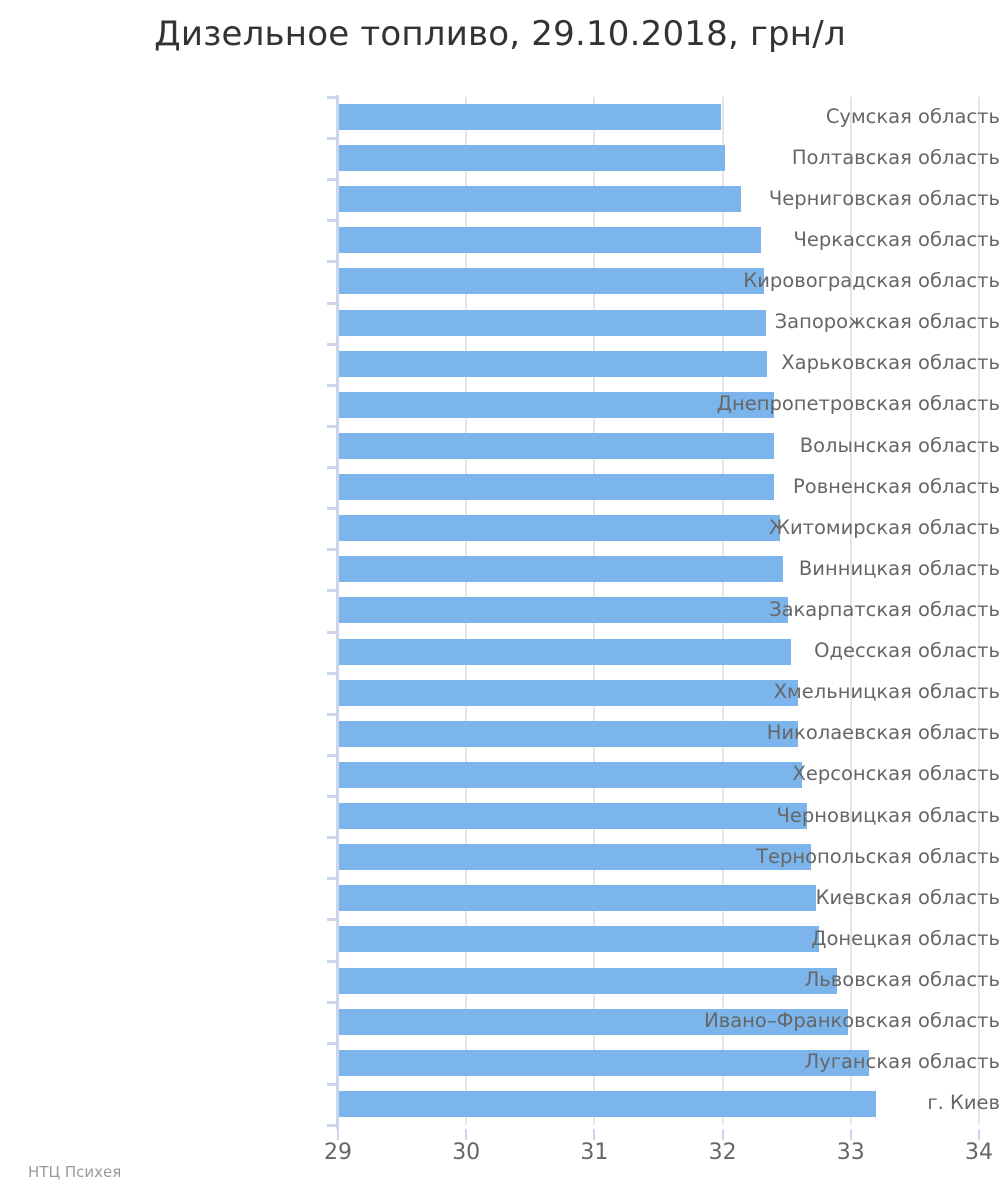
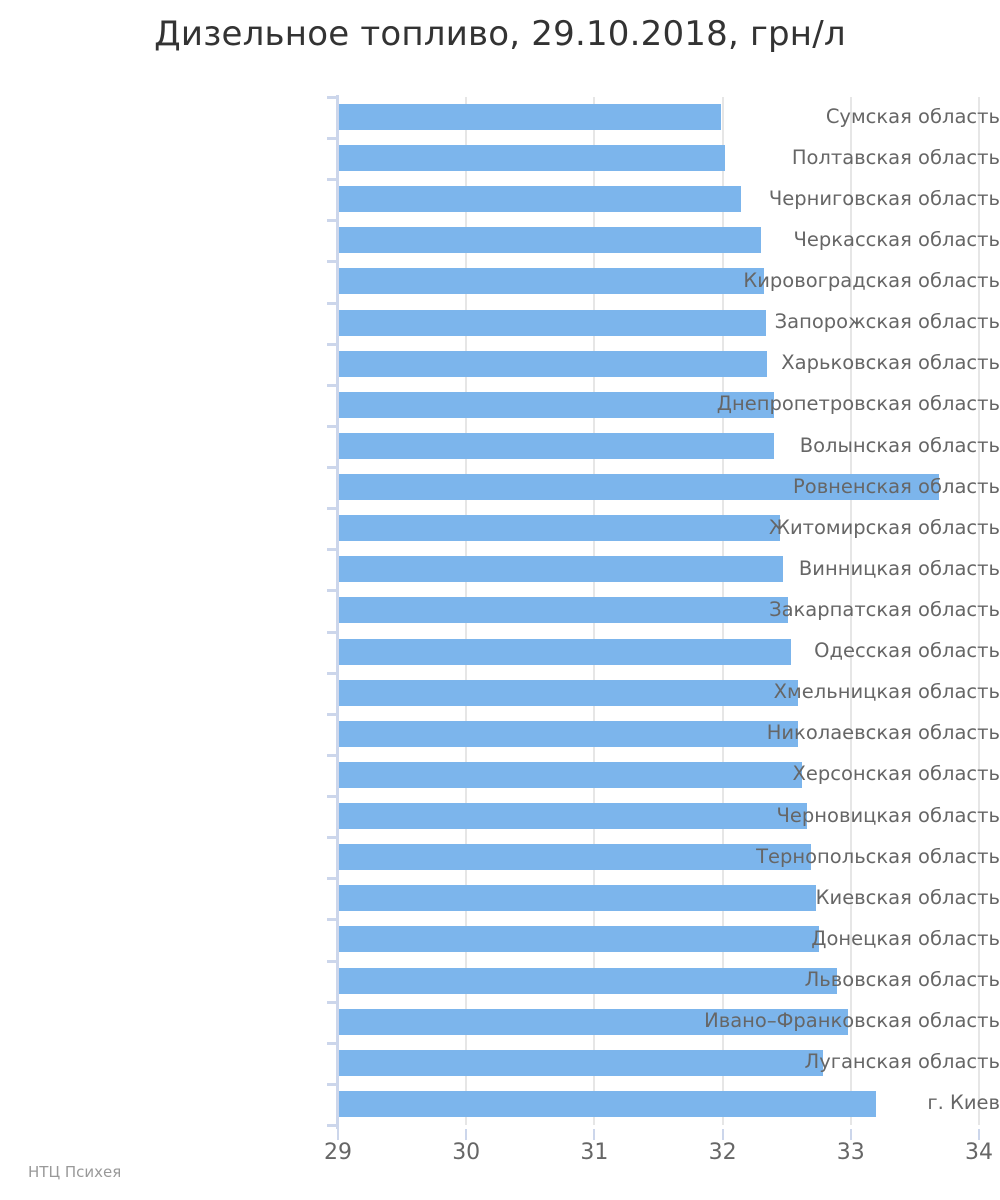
Ровненская область: 32.40 -> 33.69
Луганская область: 33.14 -> 32.78
